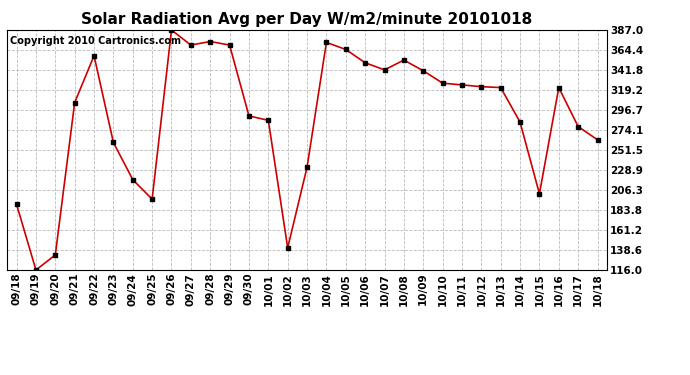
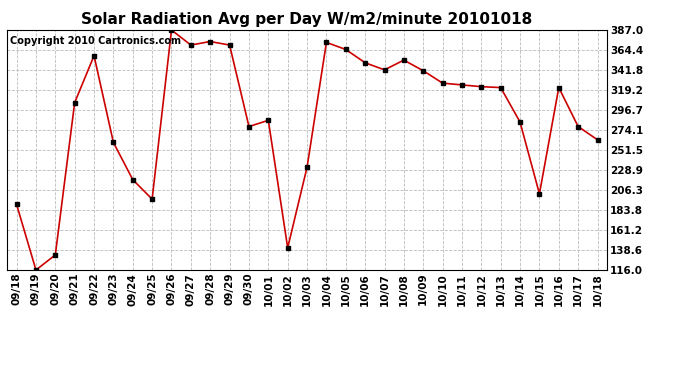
09/30: 290 -> 278
